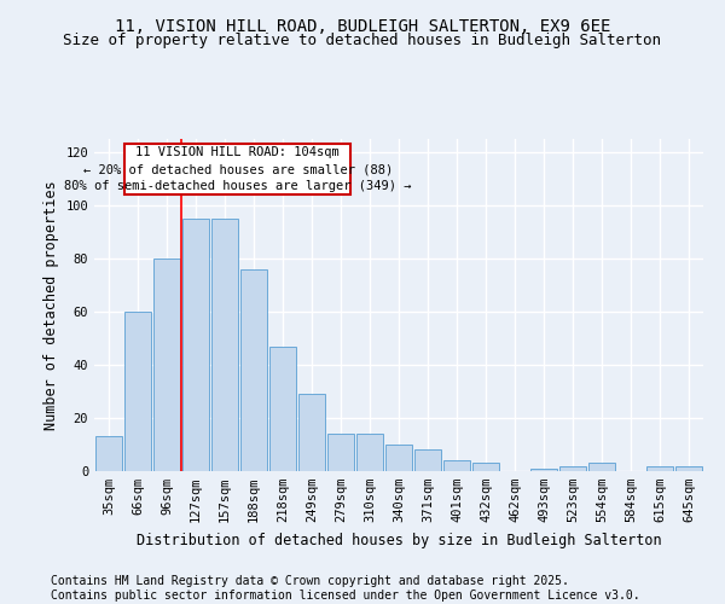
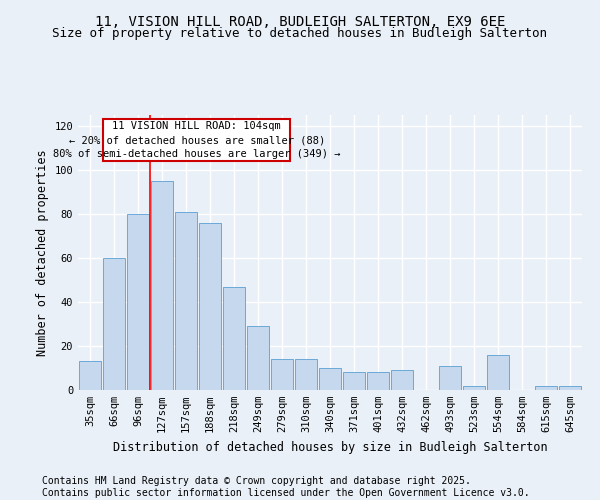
157sqm: 95 -> 81
401sqm: 4 -> 8
432sqm: 3 -> 9
493sqm: 1 -> 11
554sqm: 3 -> 16
